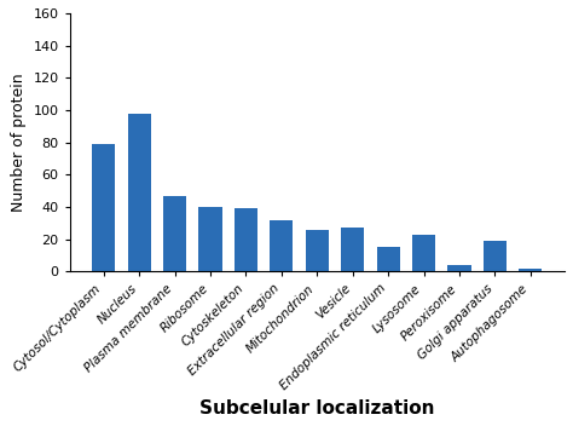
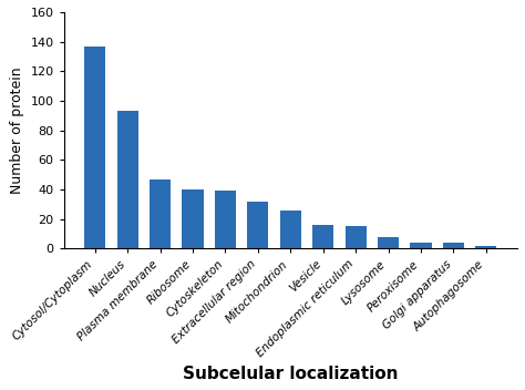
Cytosol/Cytoplasm: 79 -> 137
Nucleus: 98 -> 93
Vesicle: 27 -> 16
Lysosome: 23 -> 8
Golgi apparatus: 19 -> 4
